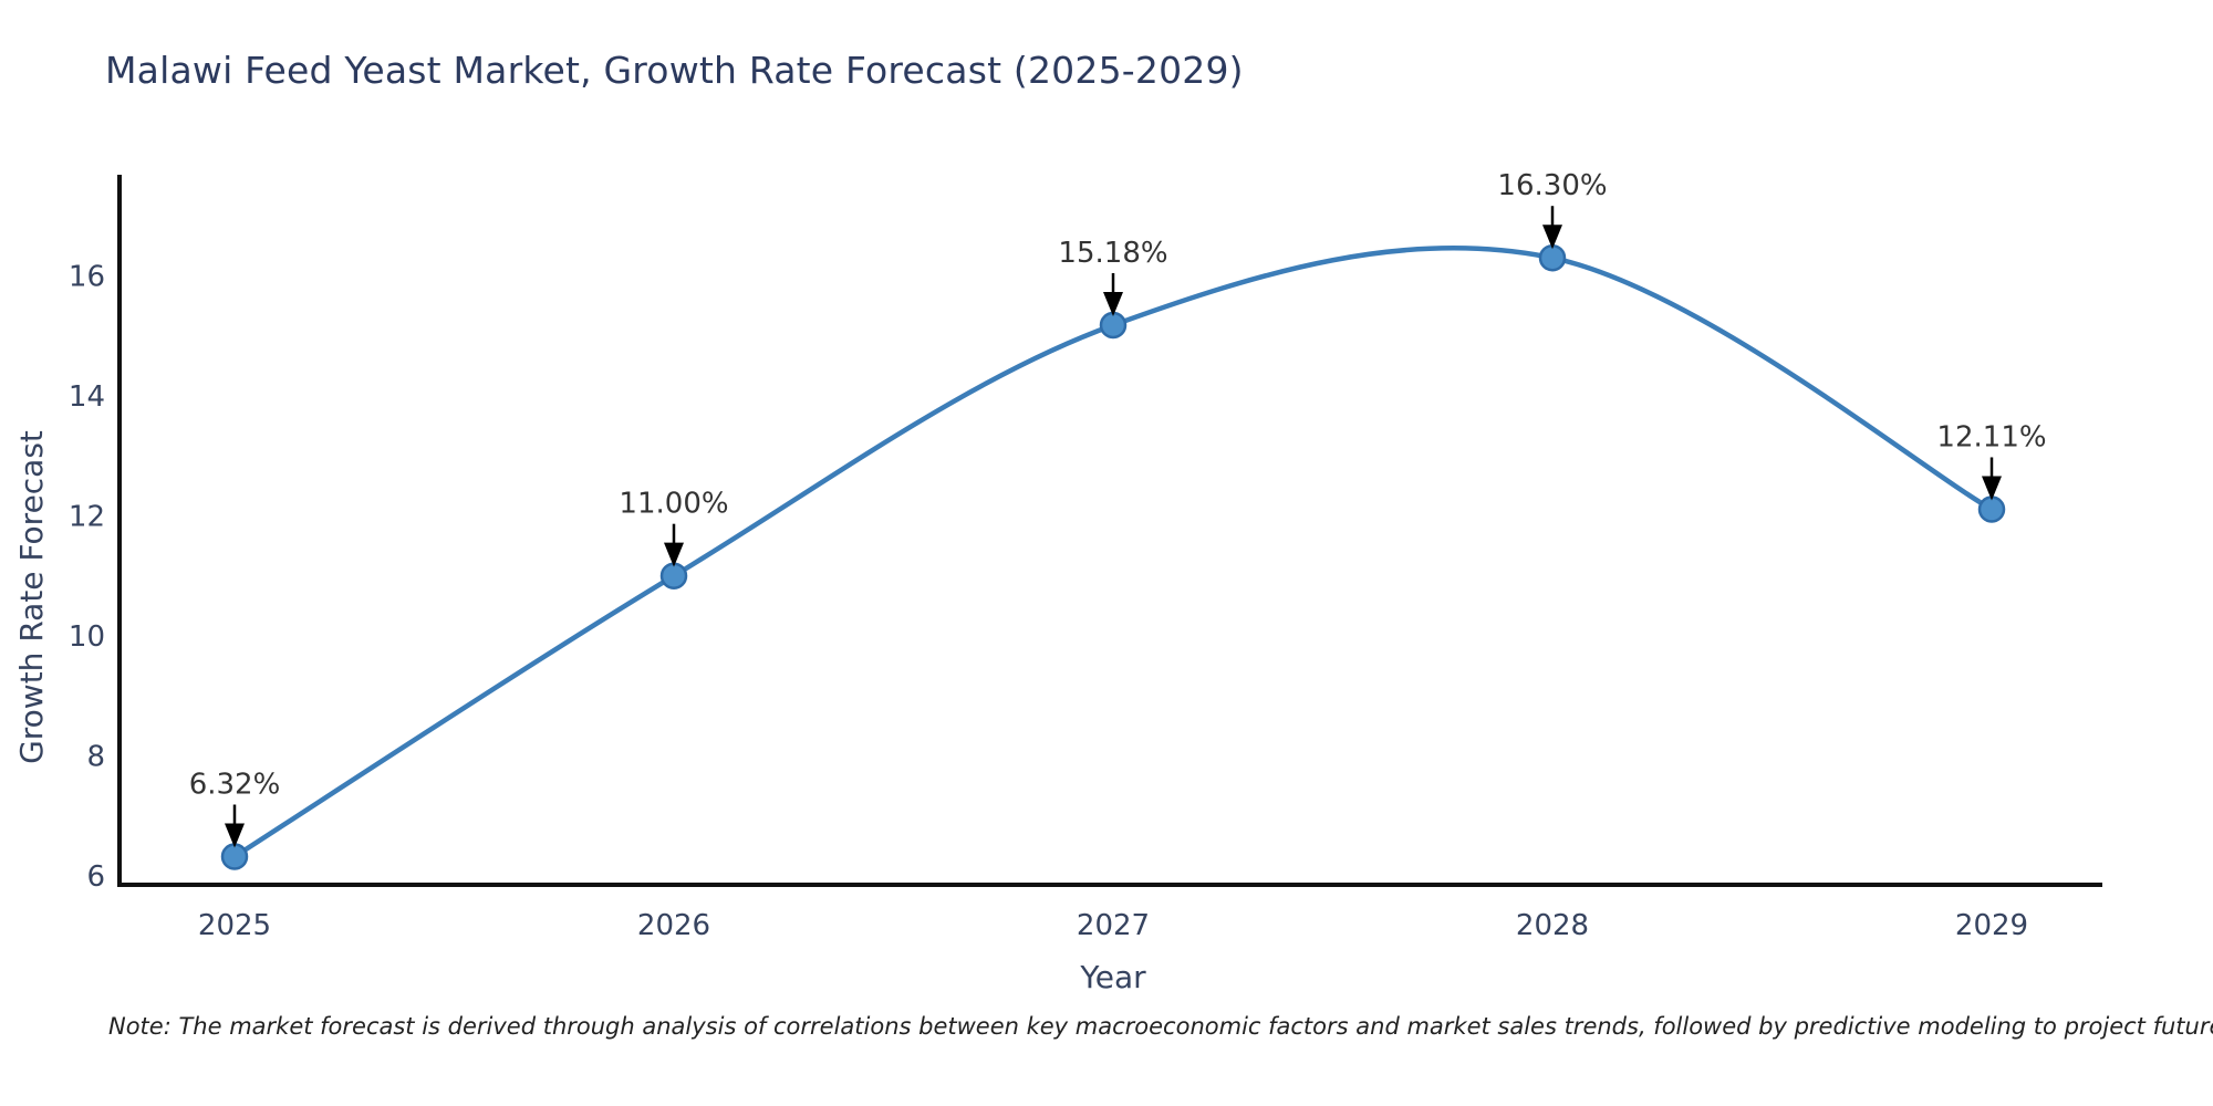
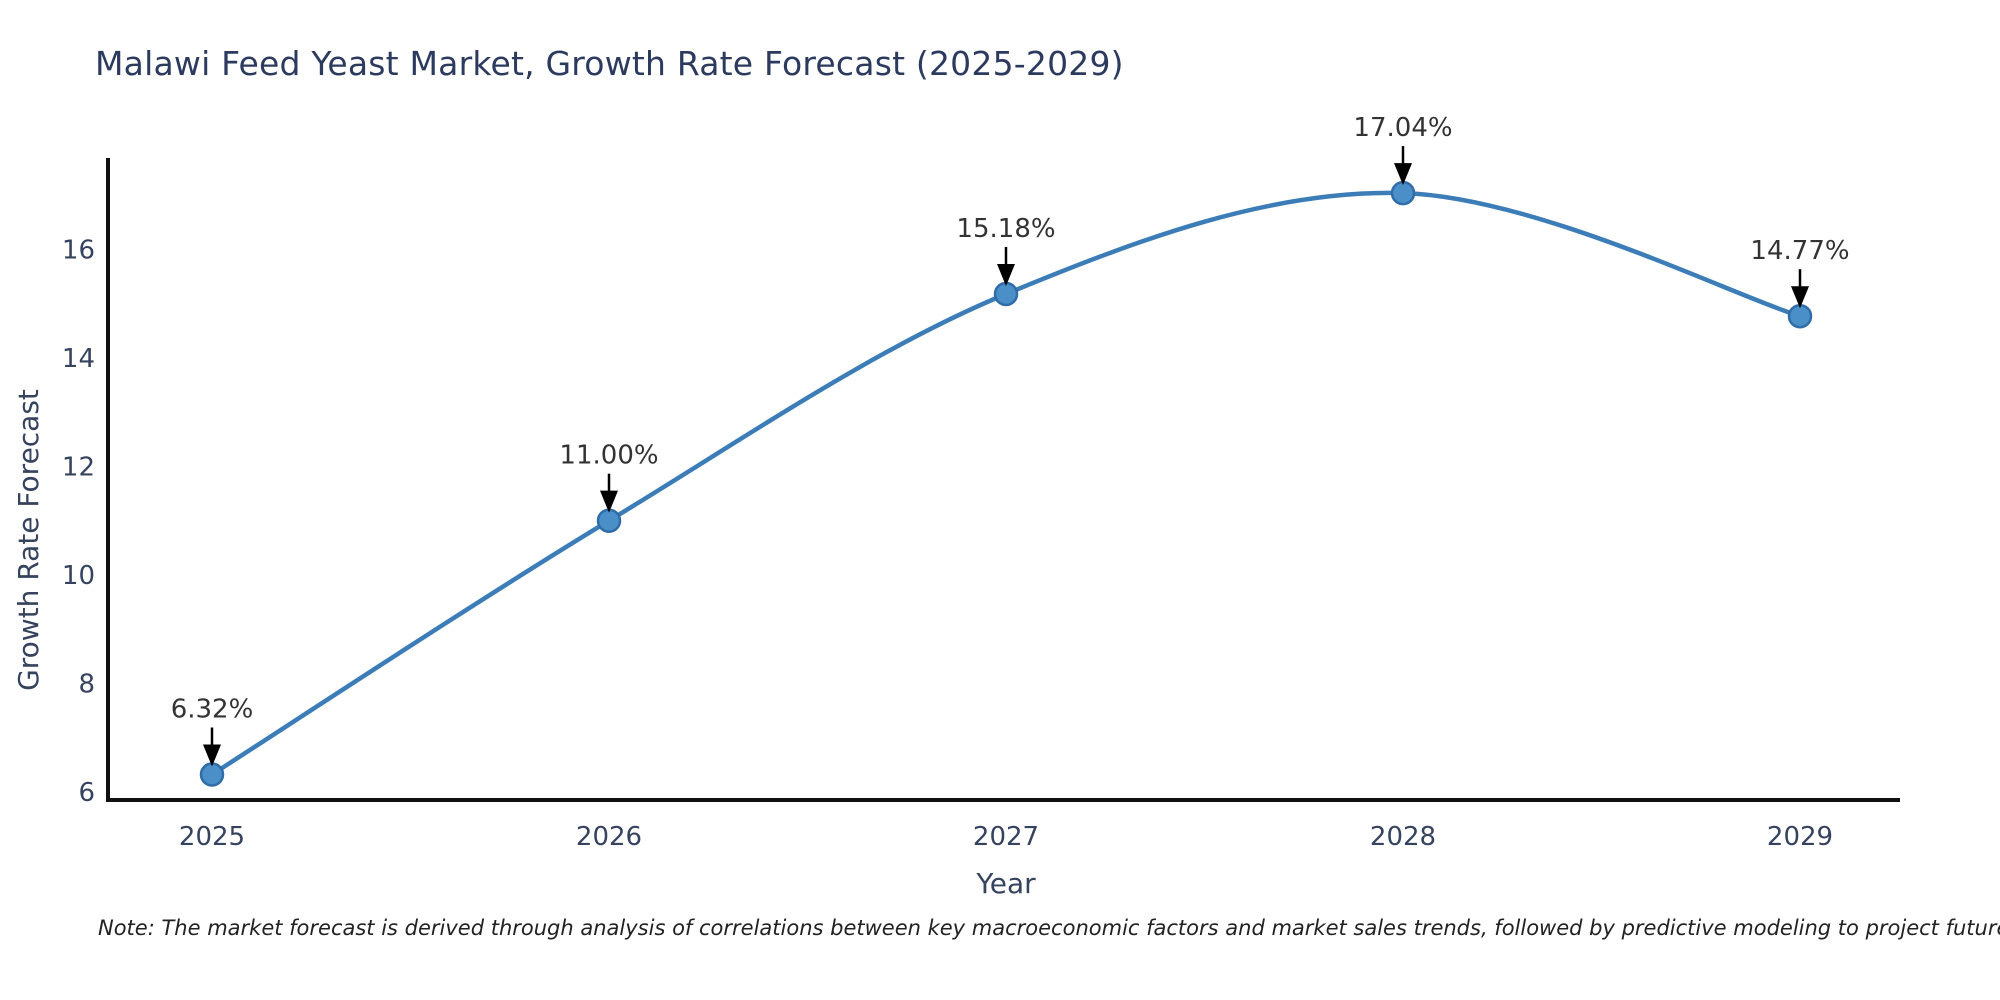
2028: 16.30% -> 17.04%
2029: 12.11% -> 14.77%
